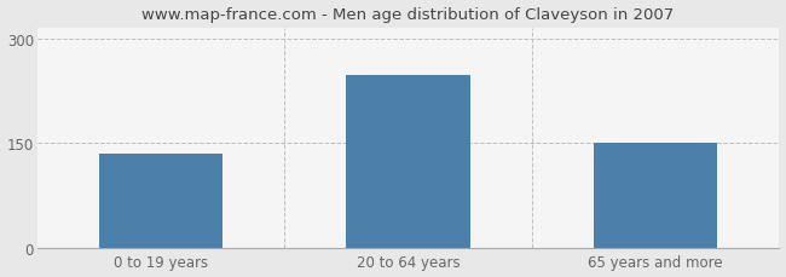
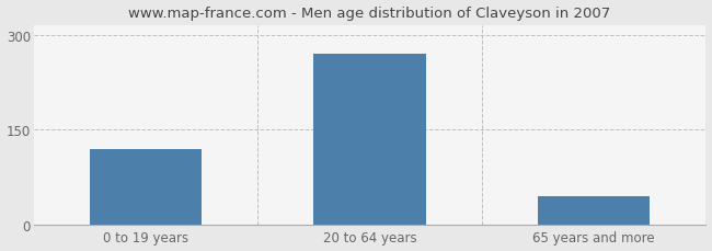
0 to 19 years: 134 -> 120
20 to 64 years: 248 -> 270
65 years and more: 150 -> 45
